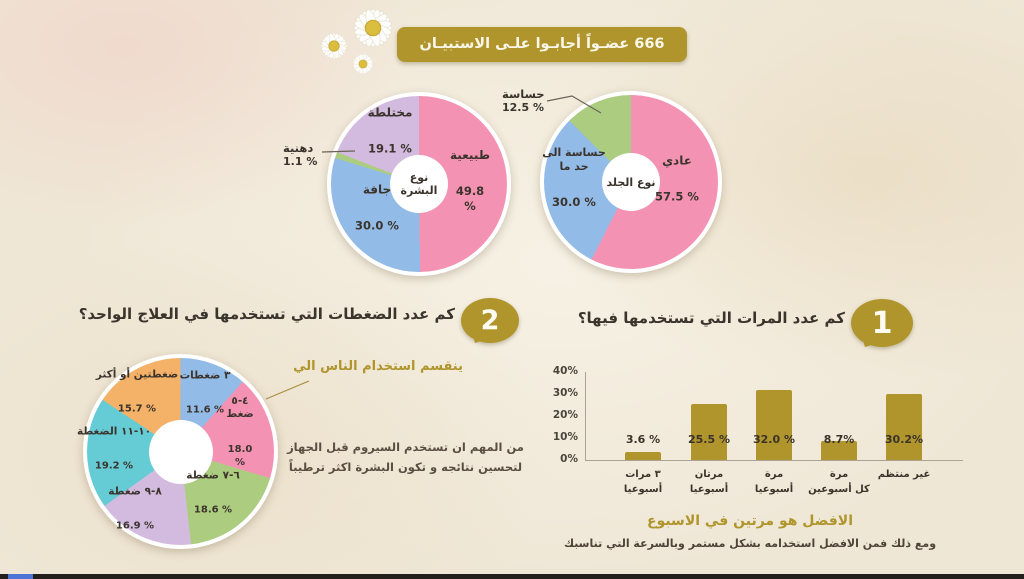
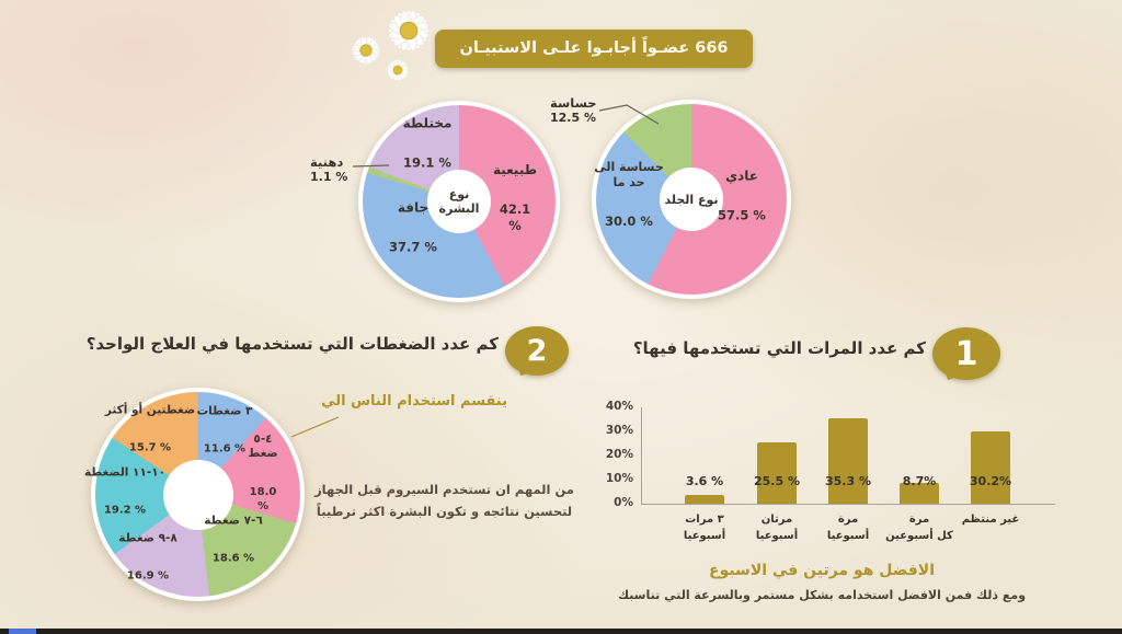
نوع البشرة/طبيعية: 49.8 -> 42.1
نوع البشرة/جافة: 30.0 -> 37.7
كم عدد المرات التي تستخدمها فيها؟/مرة أسبوعيا: 32.0 -> 35.3
